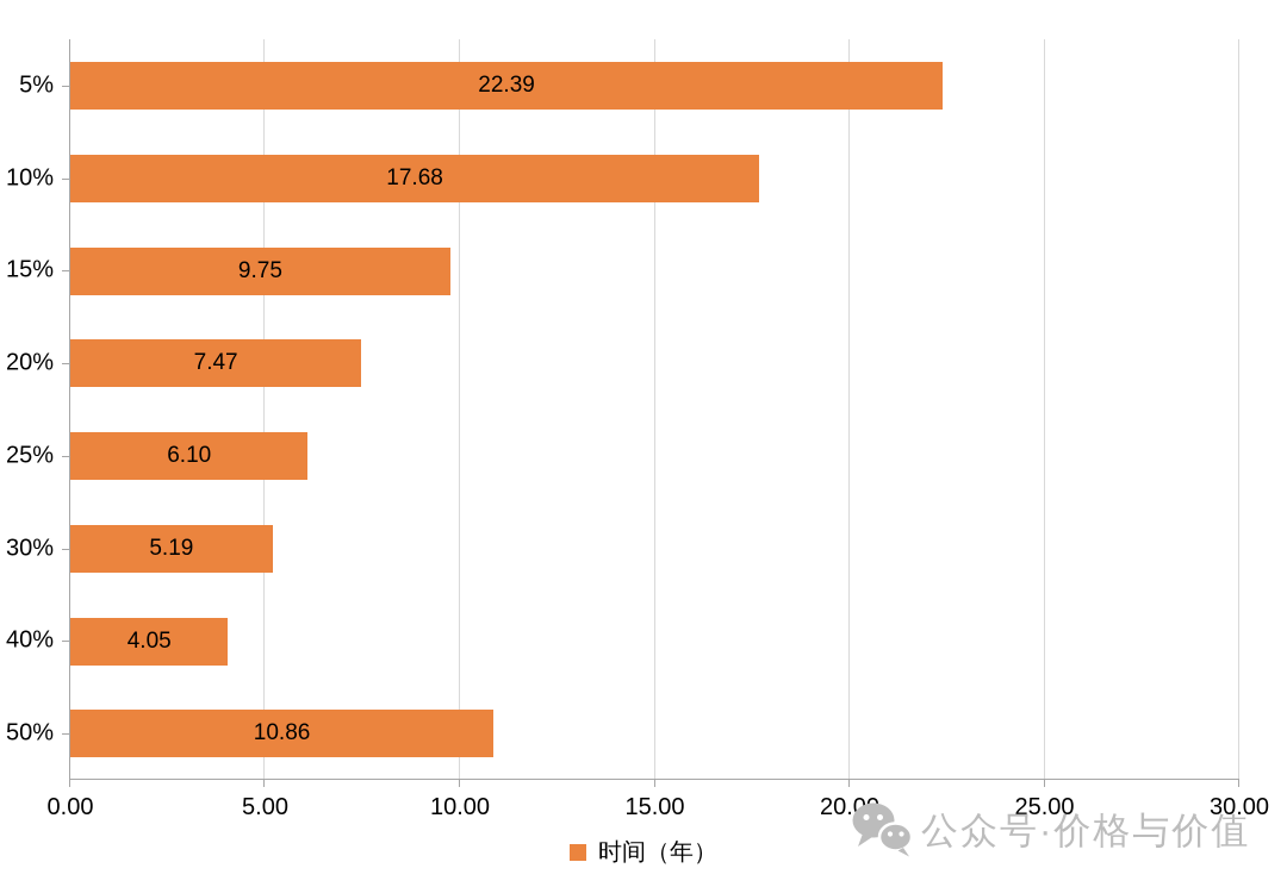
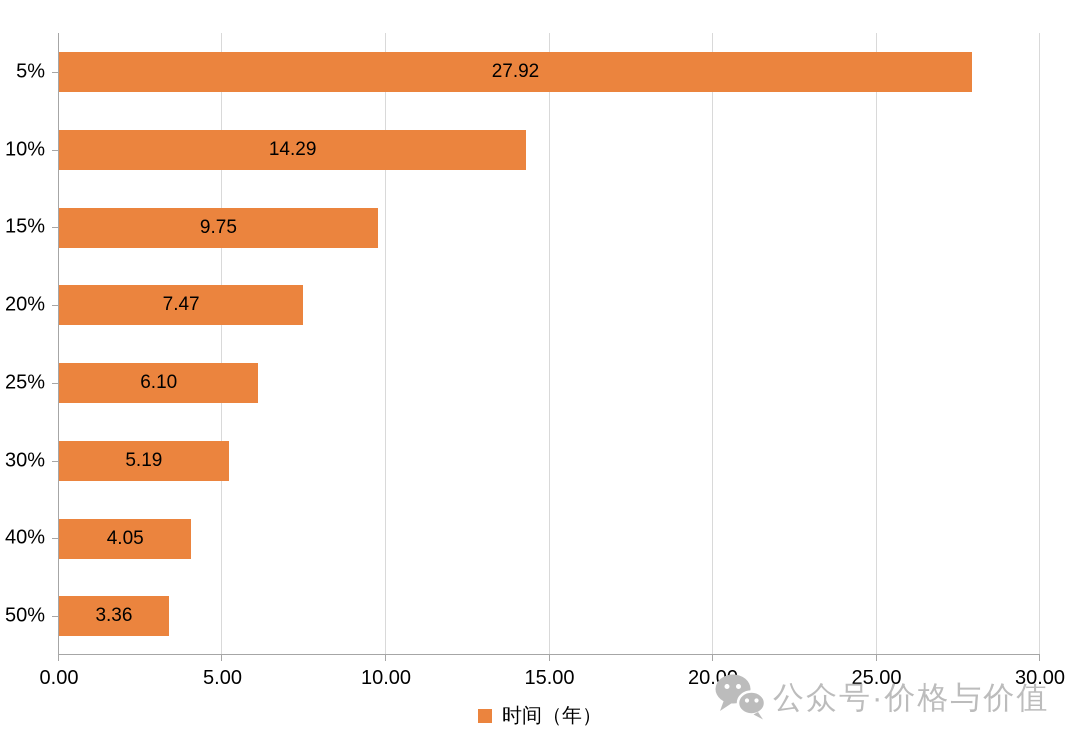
5%: 22.39 -> 27.92
10%: 17.68 -> 14.29
50%: 10.86 -> 3.36
